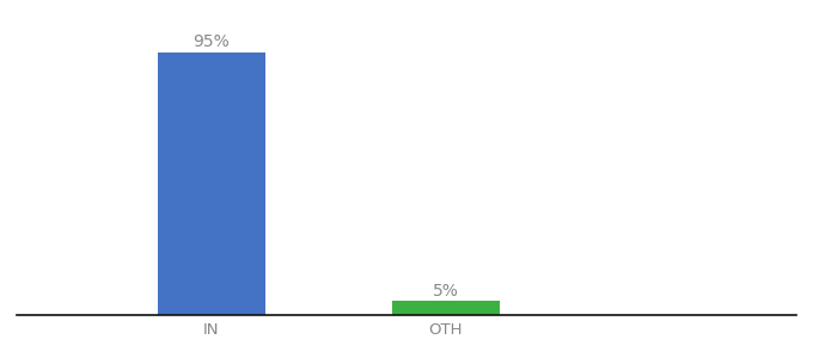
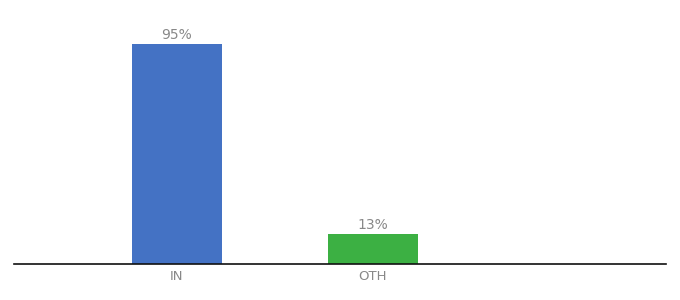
OTH: 5% -> 13%
